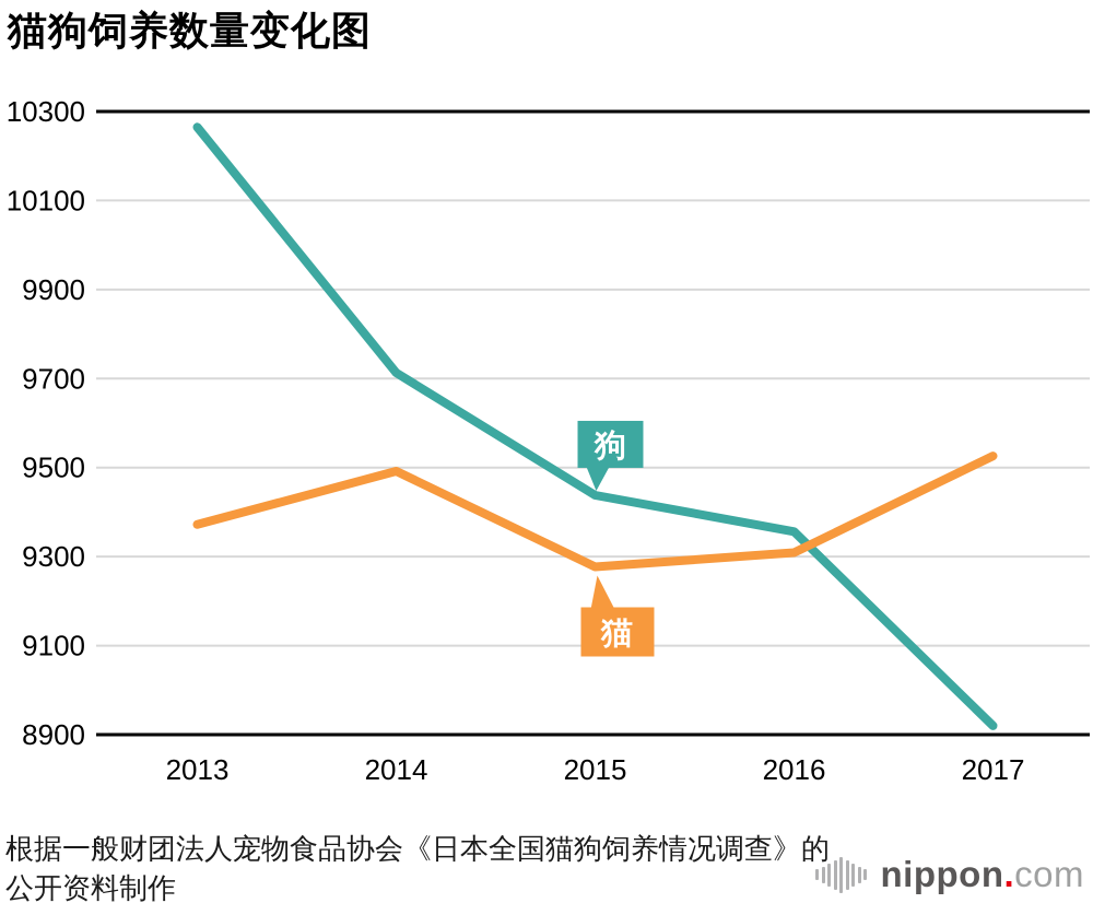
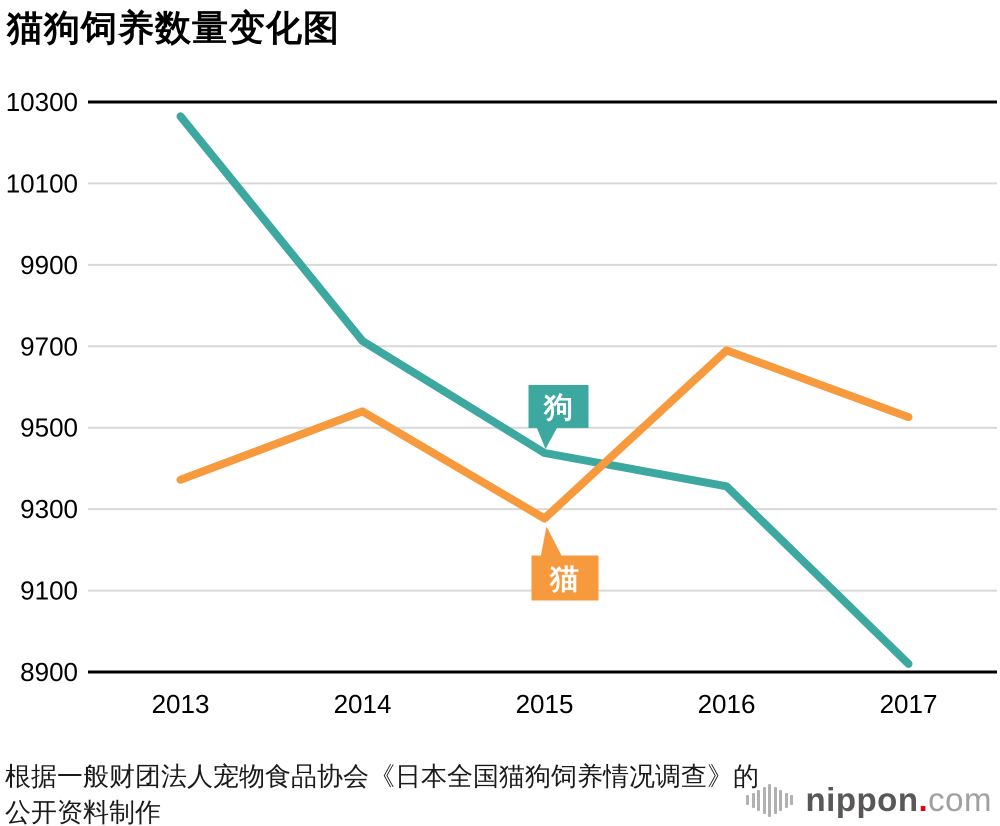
猫/2014: 9490 -> 9540
猫/2016: 9310 -> 9690
